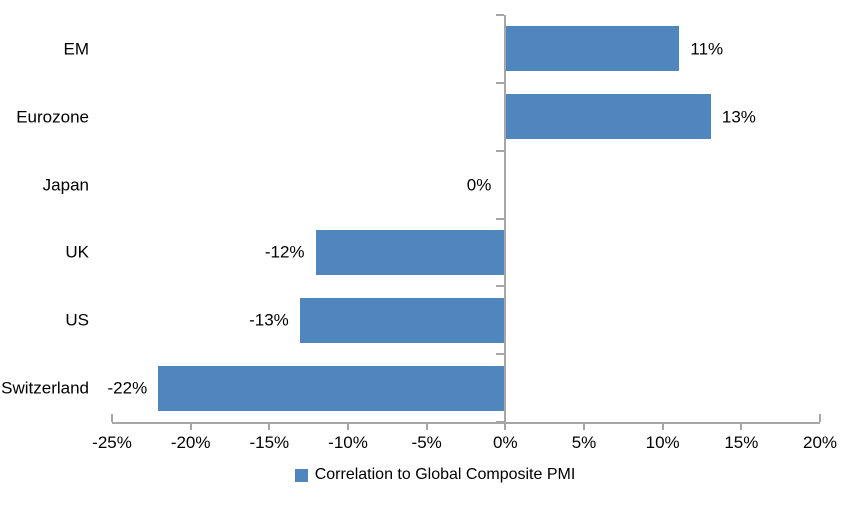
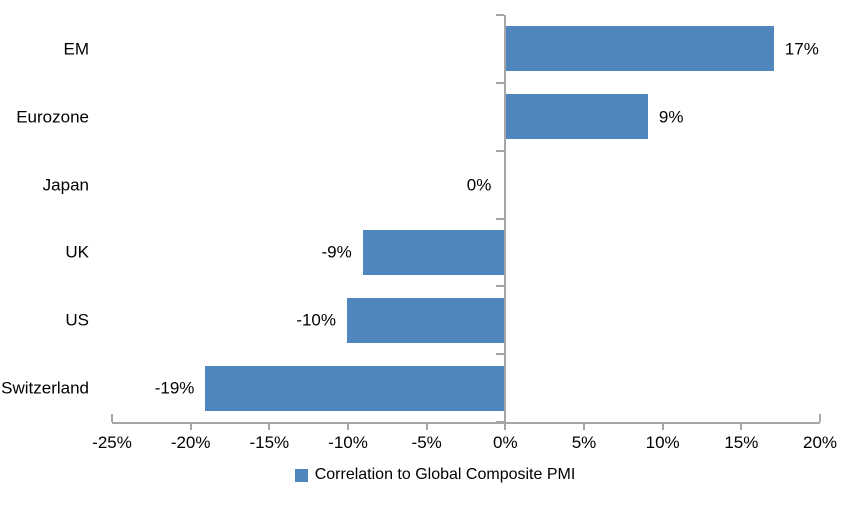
EM: 11% -> 17%
Eurozone: 13% -> 9%
UK: -12% -> -9%
US: -13% -> -10%
Switzerland: -22% -> -19%
